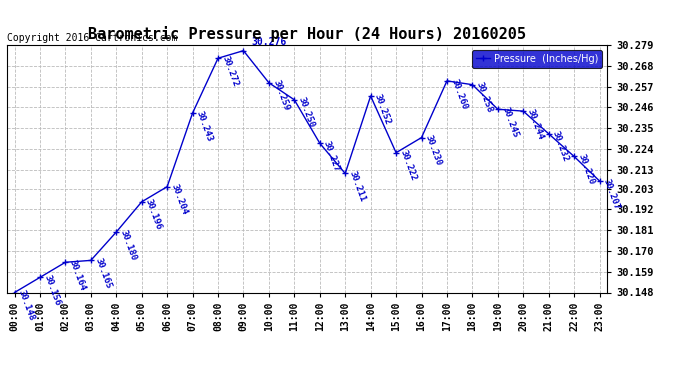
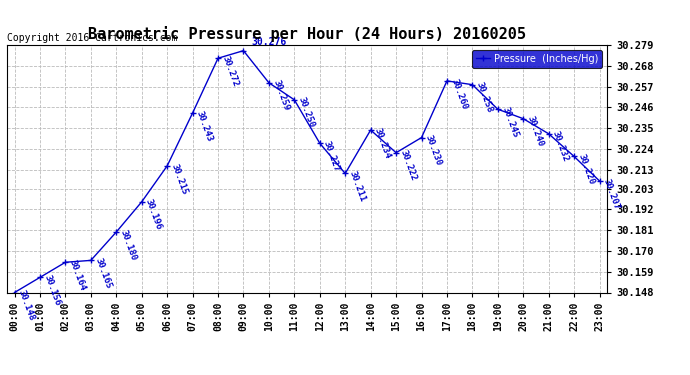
06:00: 30.204 -> 30.215
14:00: 30.252 -> 30.234
20:00: 30.244 -> 30.240
